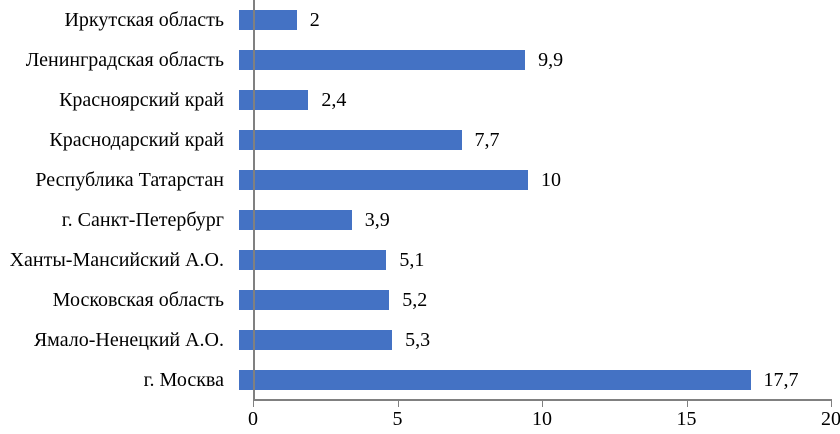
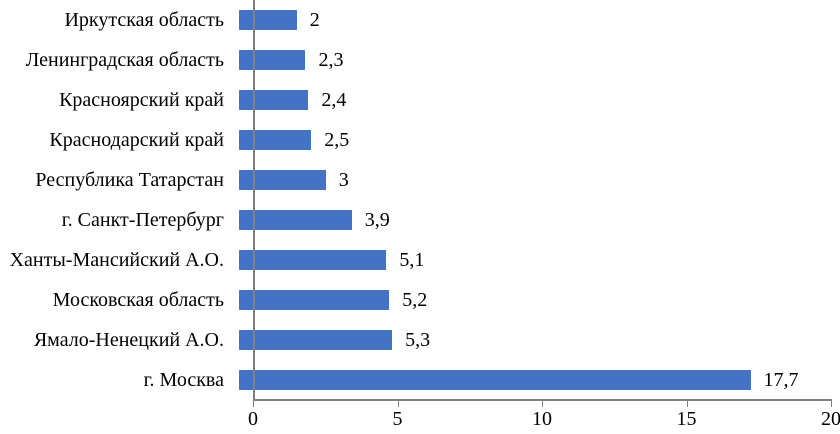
Ленинградская область: 9,9 -> 2,3
Краснодарский край: 7,7 -> 2,5
Республика Татарстан: 10 -> 3
